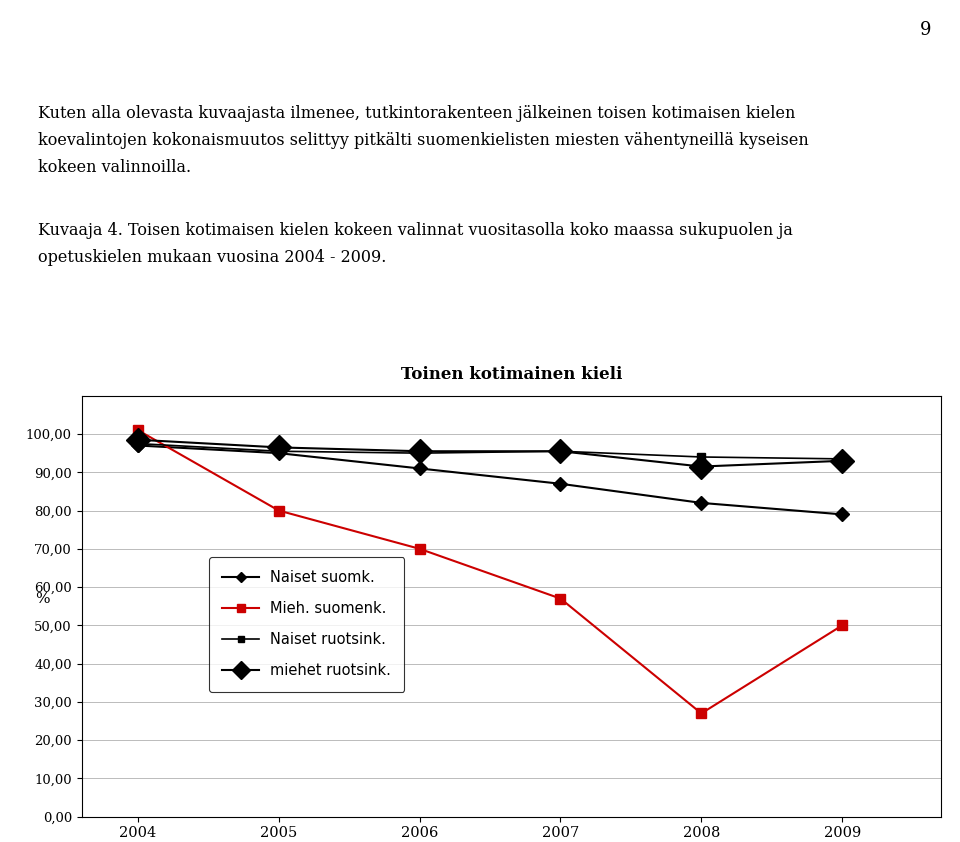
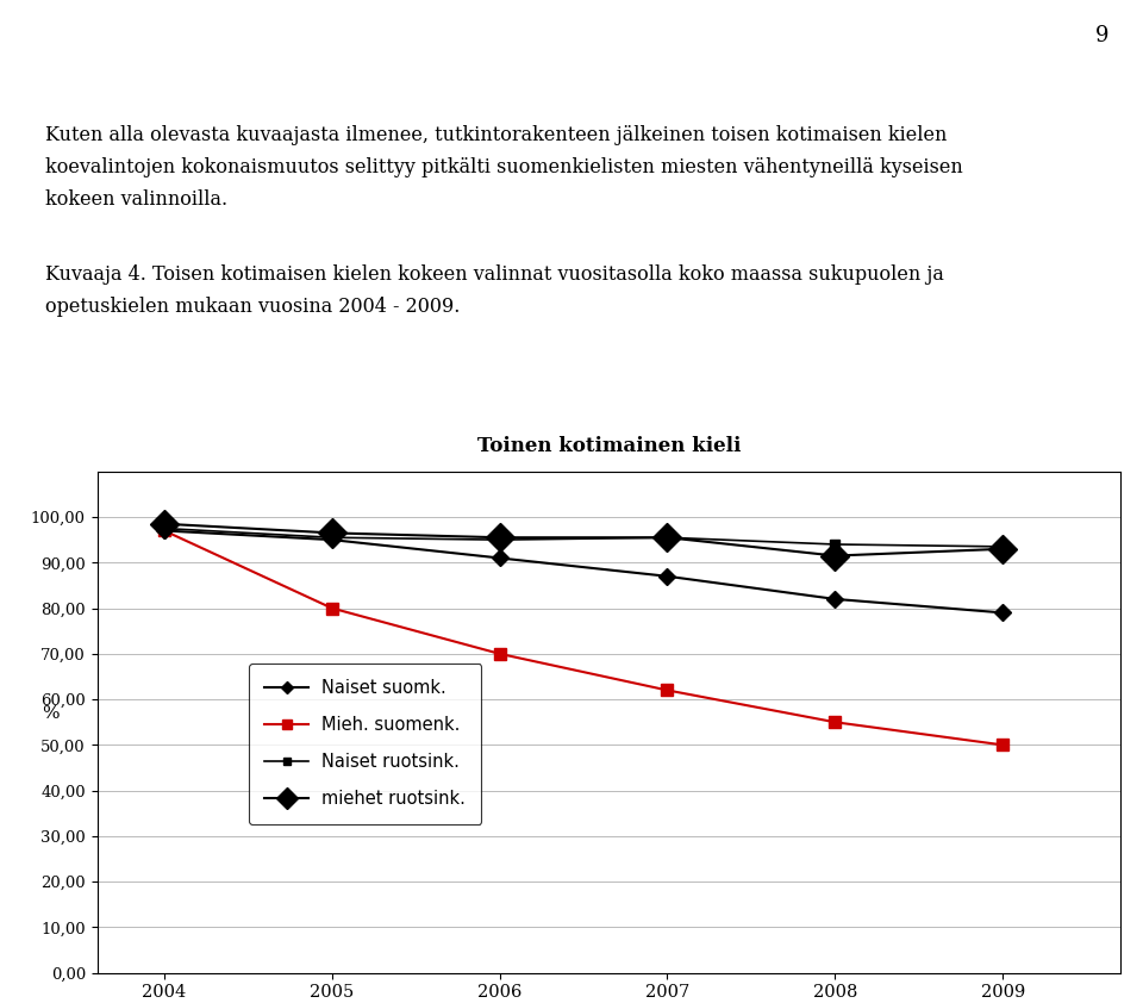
Mieh. suomenk./2004: 101 -> 97
Mieh. suomenk./2007: 57 -> 62
Mieh. suomenk./2008: 27 -> 55
